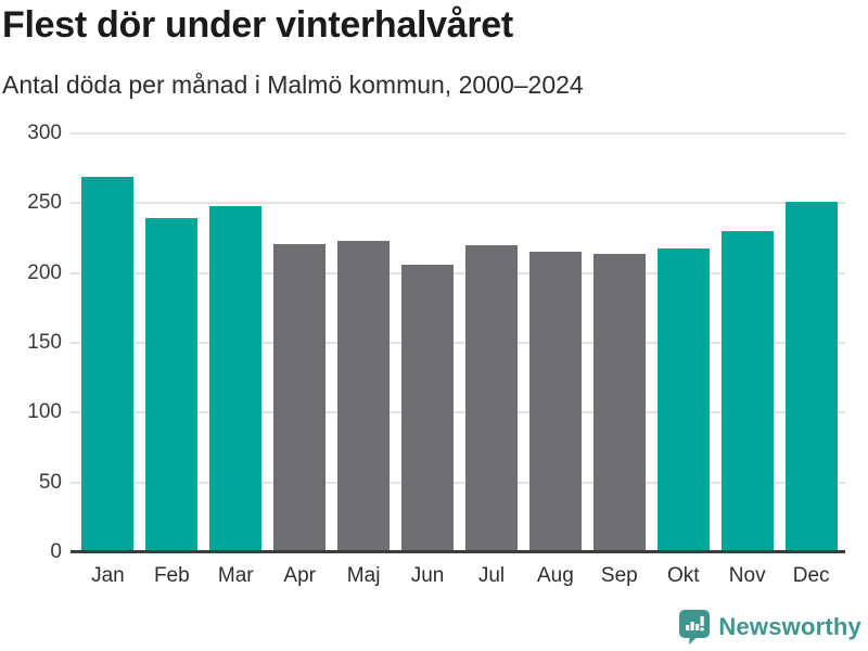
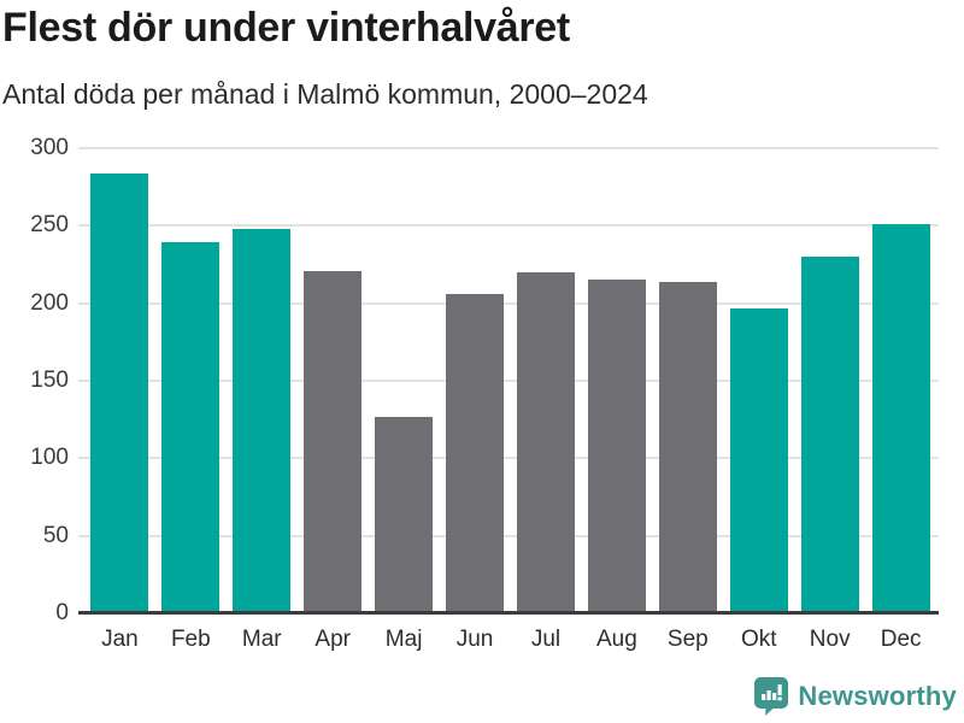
Jan: 269 -> 284
Maj: 223 -> 127
Okt: 218 -> 197
